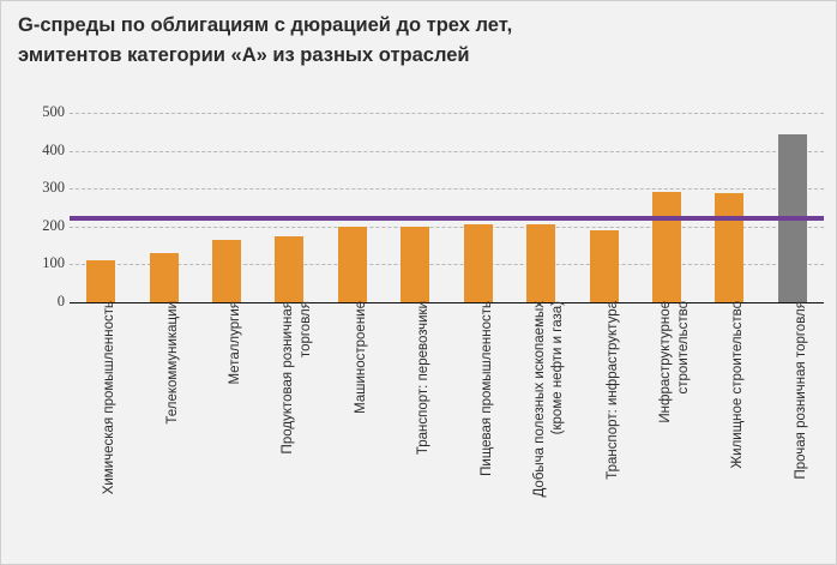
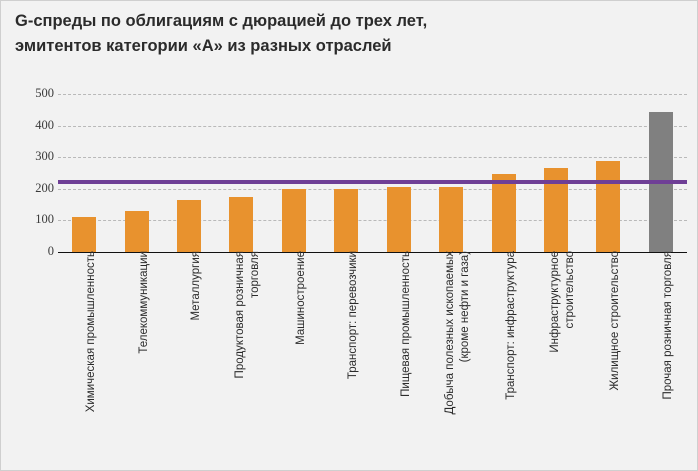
Транспорт: инфраструктура: 190 -> 250
Инфраструктурное строительство: 290 -> 260
